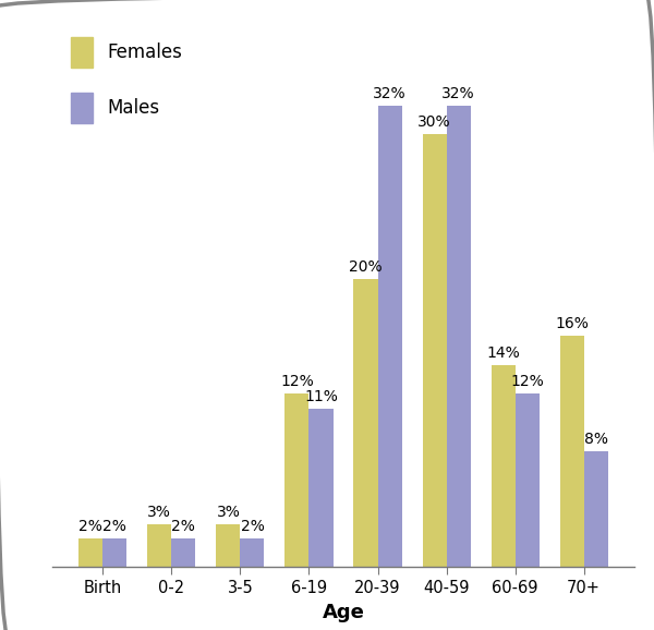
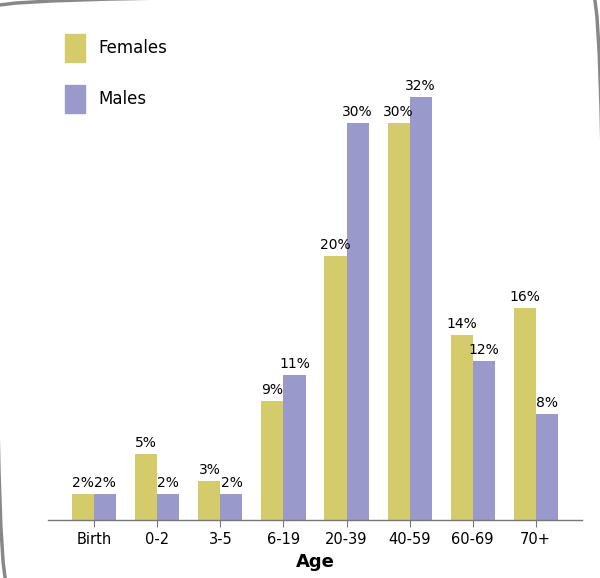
Females/0-2: 3% -> 5%
Females/6-19: 12% -> 9%
Males/20-39: 32% -> 30%
